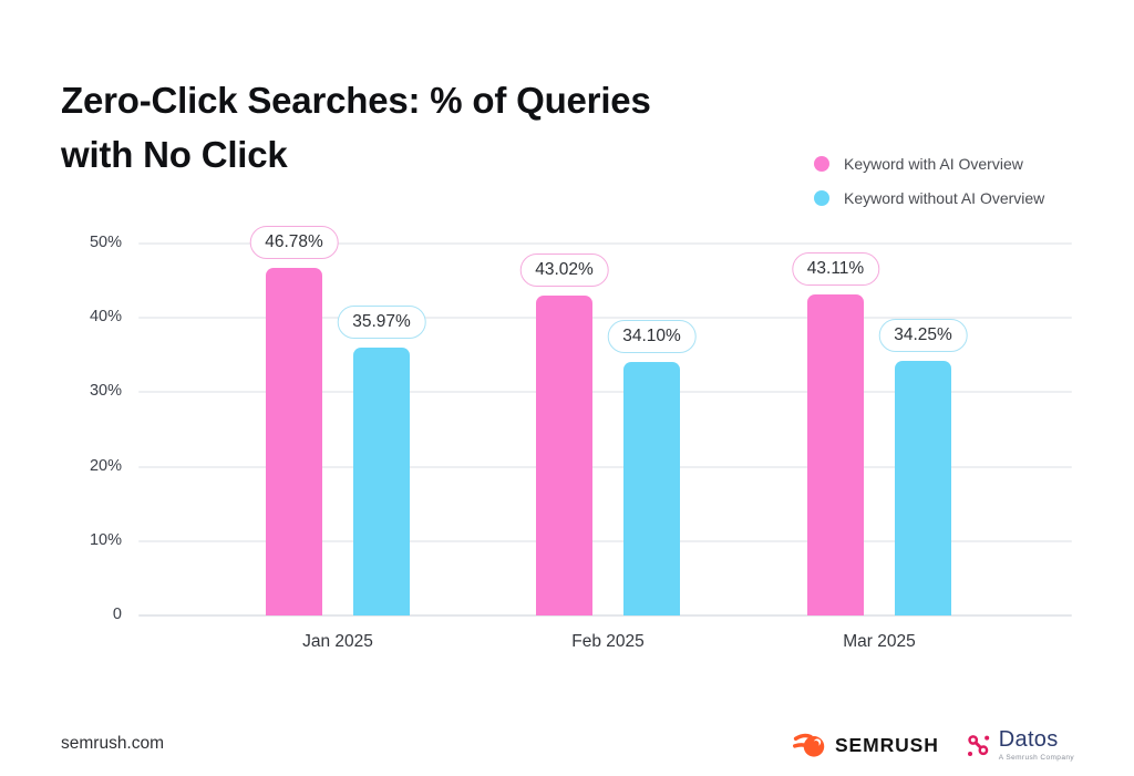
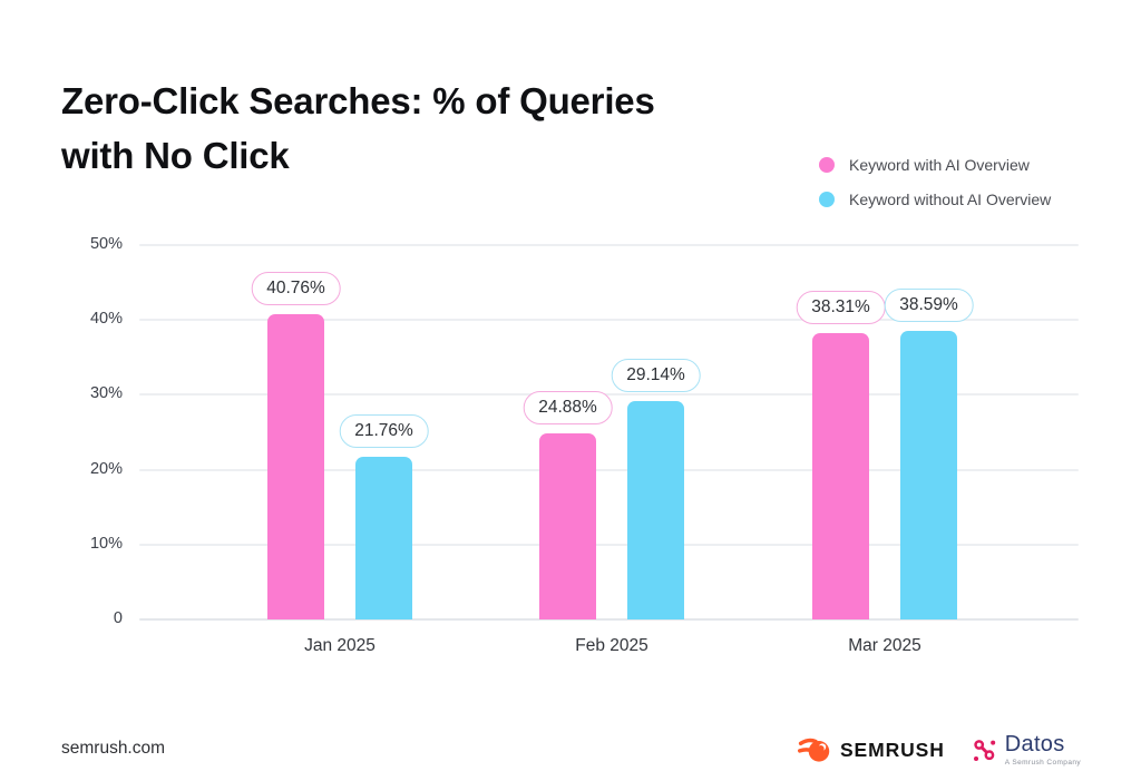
Keyword with AI Overview/Jan 2025: 46.78% -> 40.76%
Keyword without AI Overview/Jan 2025: 35.97% -> 21.76%
Keyword with AI Overview/Feb 2025: 43.02% -> 24.88%
Keyword without AI Overview/Feb 2025: 34.10% -> 29.14%
Keyword with AI Overview/Mar 2025: 43.11% -> 38.31%
Keyword without AI Overview/Mar 2025: 34.25% -> 38.59%
